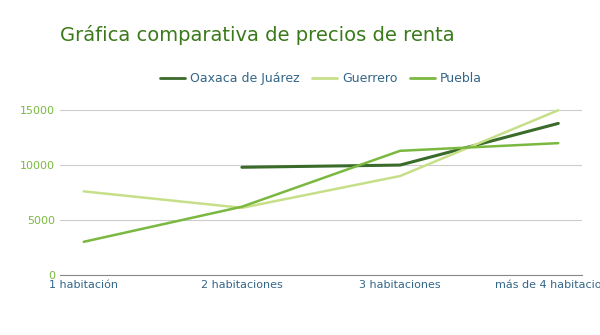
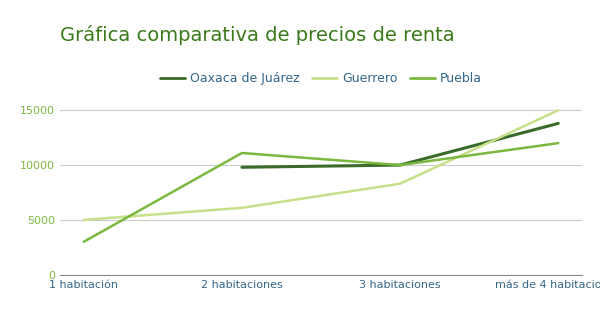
Guerrero/1 habitación: 7600 -> 5000
Puebla/2 habitaciones: 6200 -> 11100
Guerrero/3 habitaciones: 9000 -> 8300
Puebla/3 habitaciones: 11300 -> 10000
